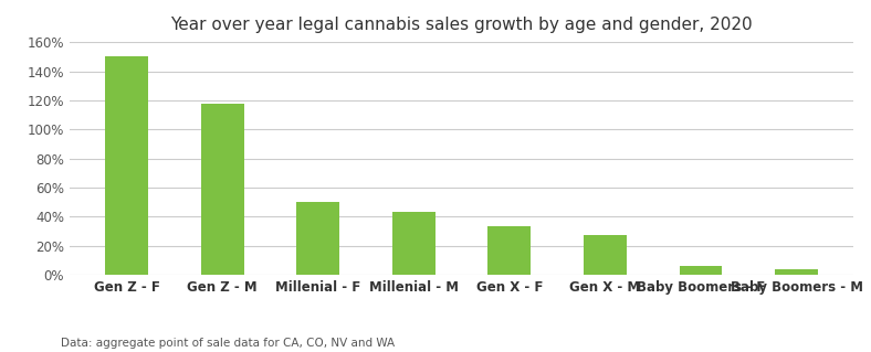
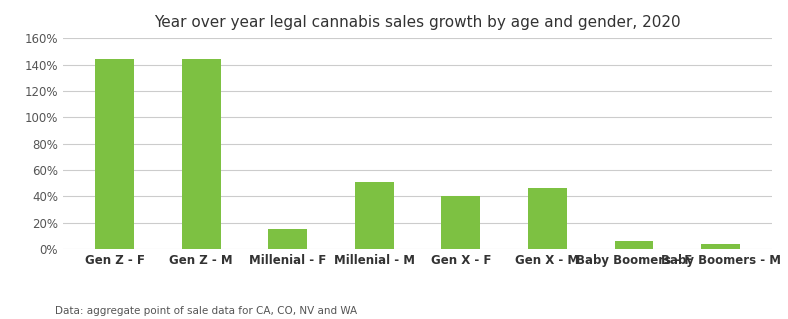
Gen Z - F: 150% -> 144%
Gen Z - M: 118% -> 144%
Millenial - F: 50% -> 15%
Millenial - M: 43% -> 51%
Gen X - F: 33% -> 40%
Gen X - M: 27% -> 46%
